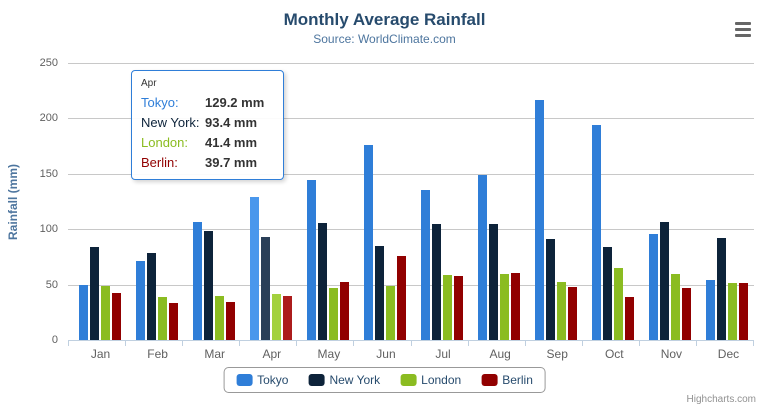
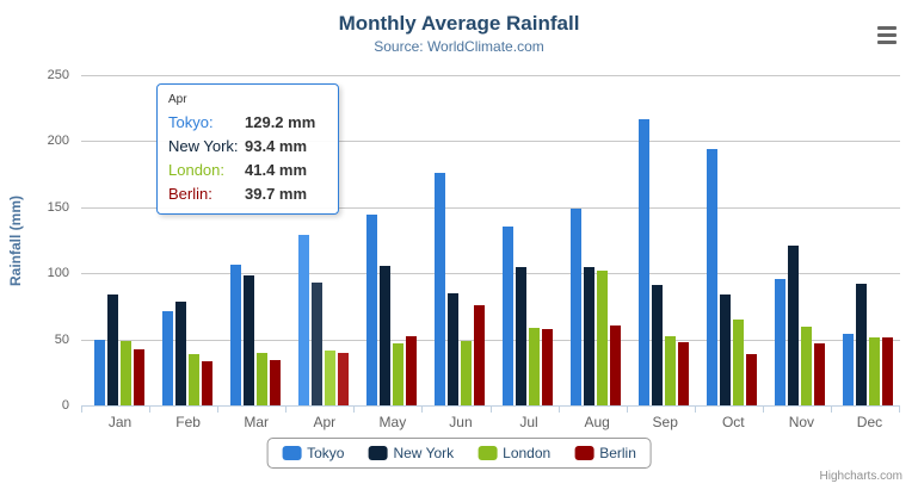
London/Aug: 60 -> 102
New York/Nov: 107 -> 121
